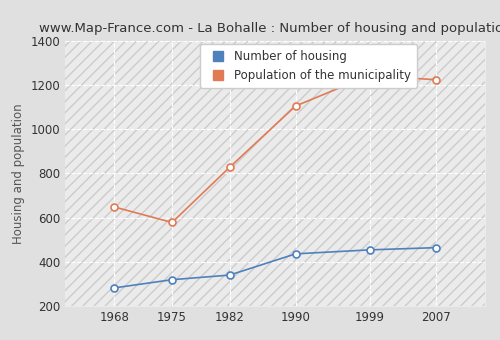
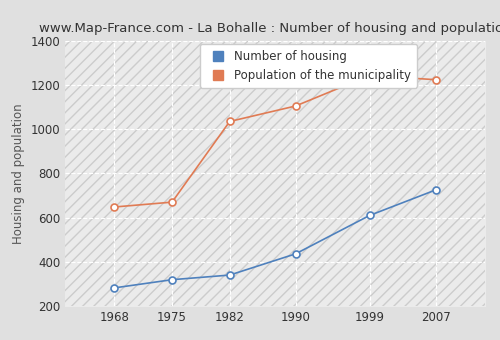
Population of the municipality/1975: 578 -> 670
Population of the municipality/1982: 828 -> 1035
Number of housing/1999: 454 -> 610
Number of housing/2007: 464 -> 725
